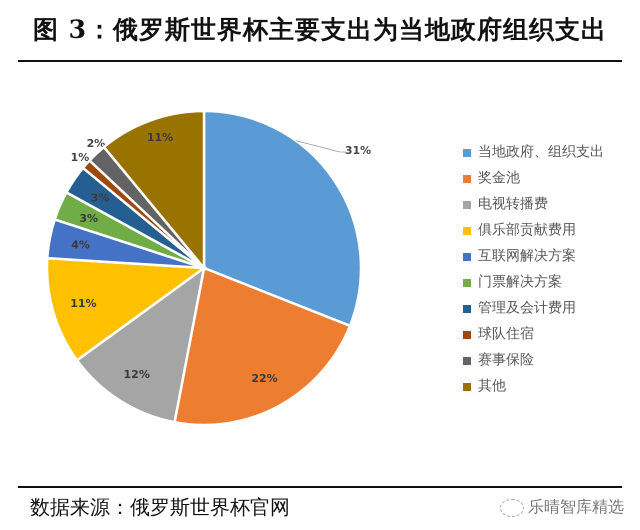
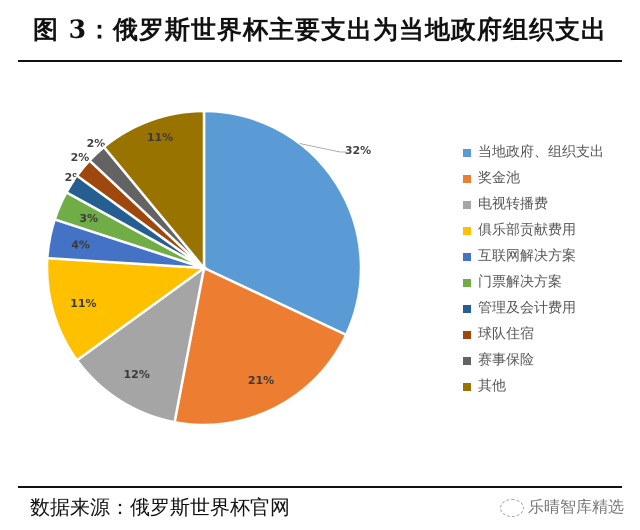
当地政府、组织支出: 31% -> 32%
奖金池: 22% -> 21%
管理及会计费用: 3% -> 2%
球队住宿: 1% -> 2%
